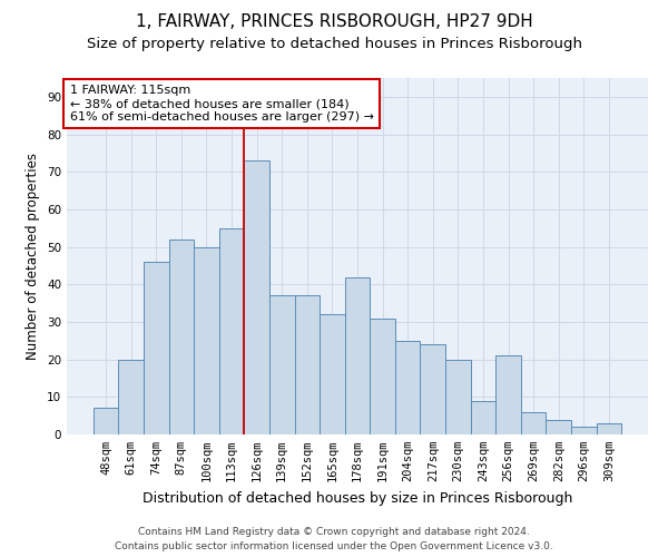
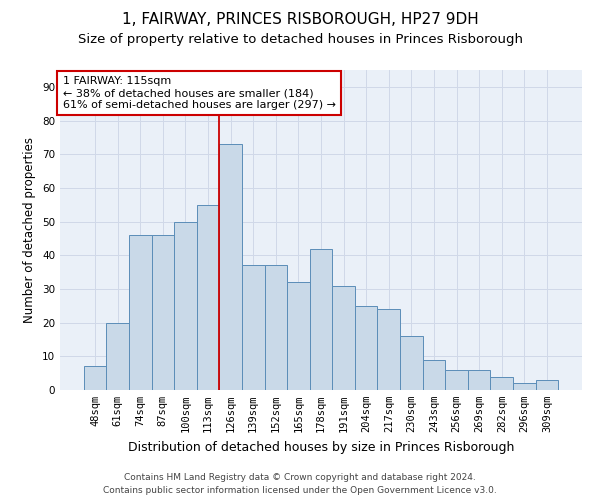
87sqm: 52 -> 46
230sqm: 20 -> 16
256sqm: 21 -> 6
